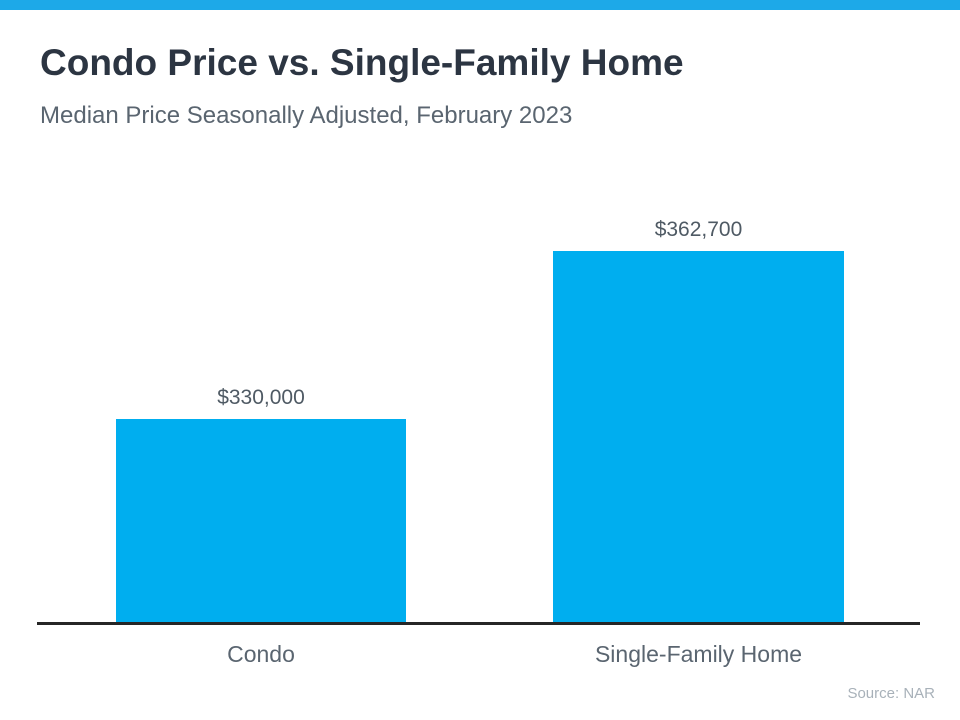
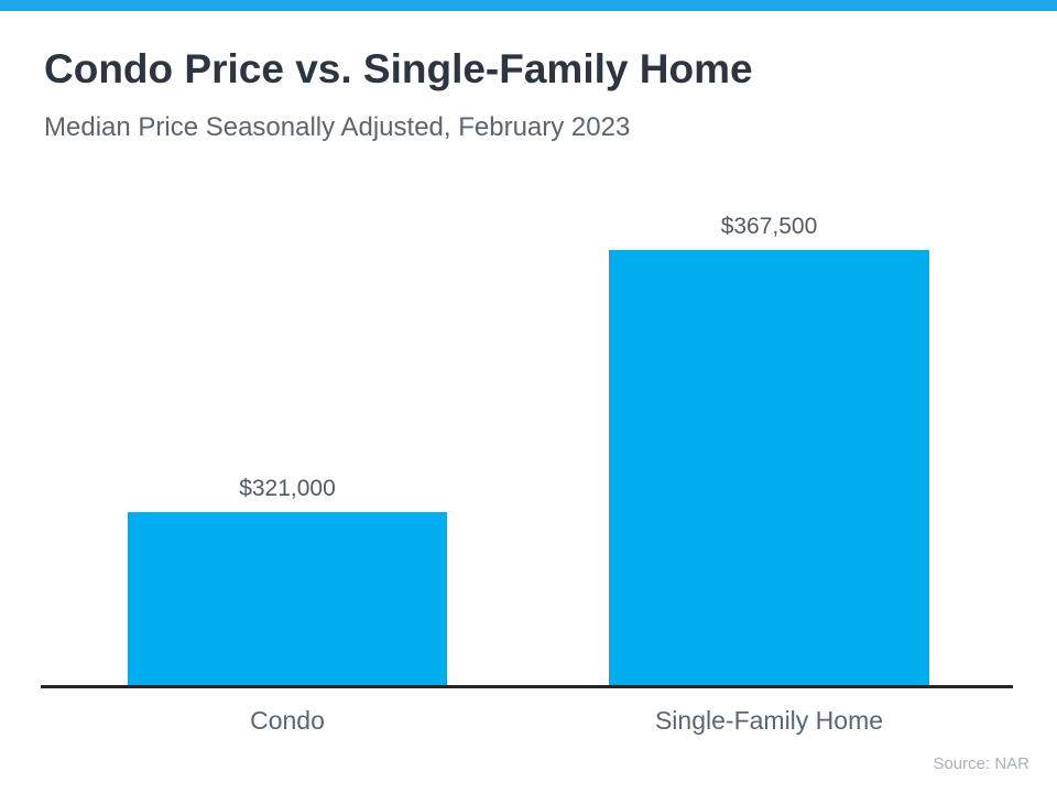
Condo: $330,000 -> $321,000
Single-Family Home: $362,700 -> $367,500
